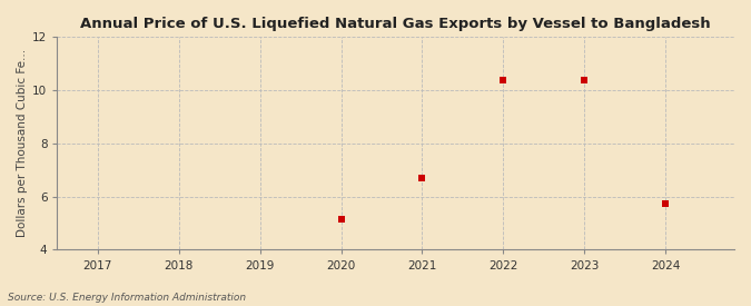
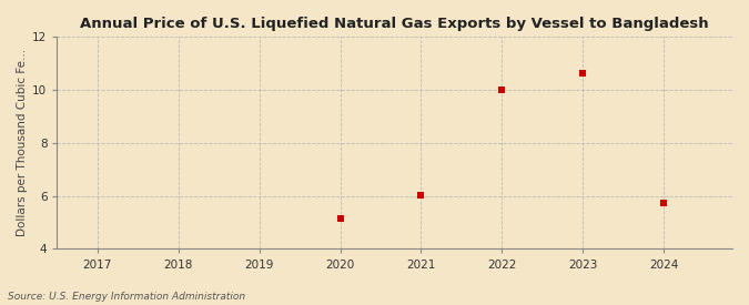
2021: 6.70 -> 6.03
2022: 10.40 -> 10.02
2023: 10.40 -> 10.65
